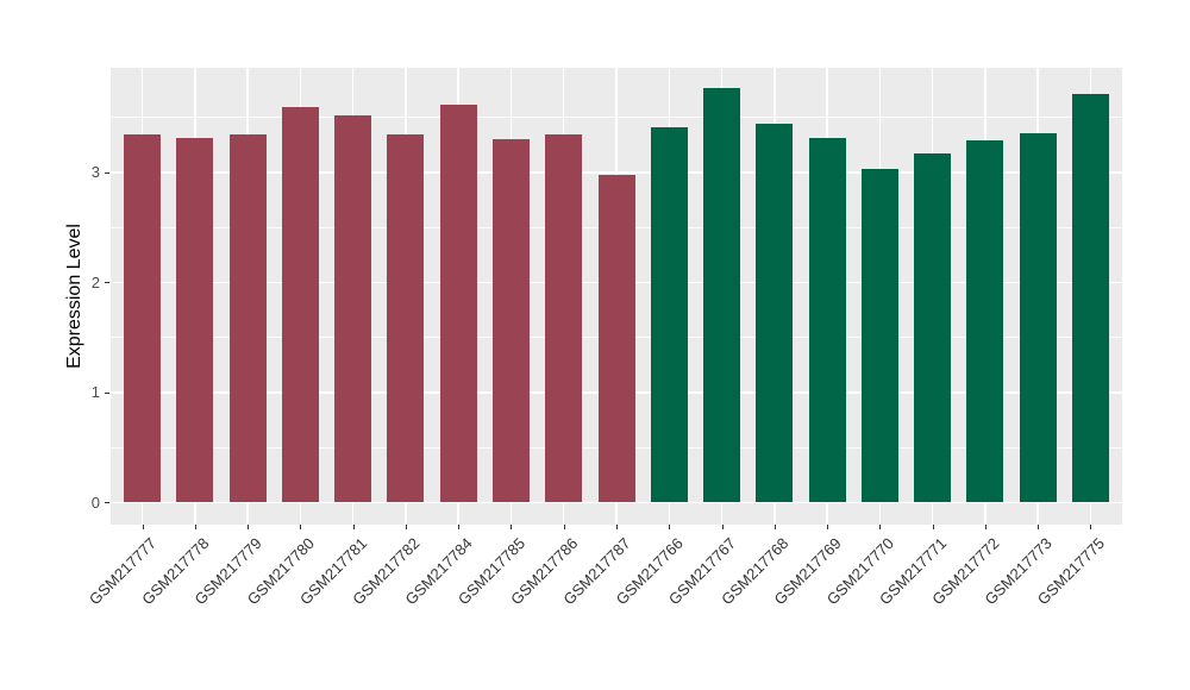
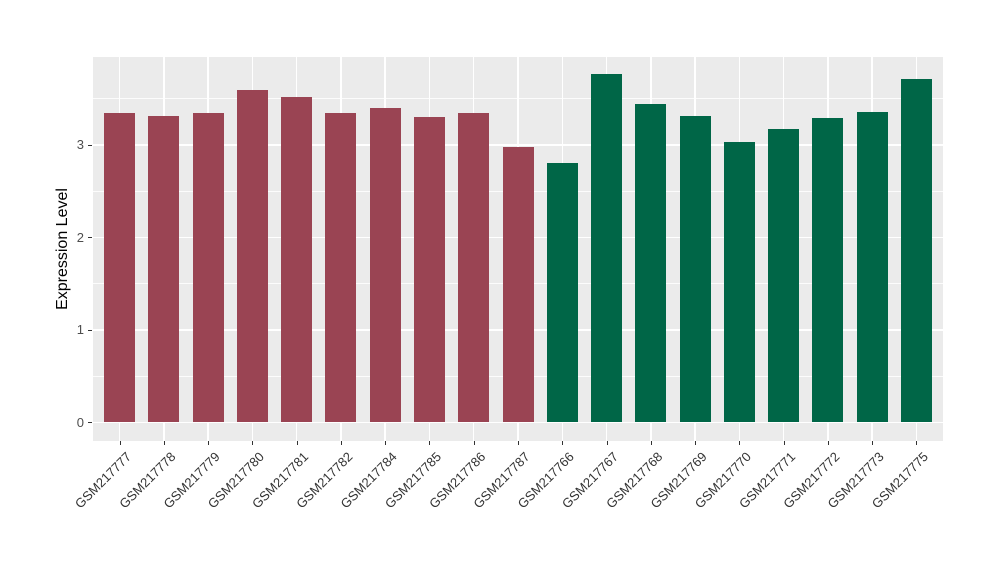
GSM217784: 3.6 -> 3.4
GSM217766: 3.4 -> 2.8
